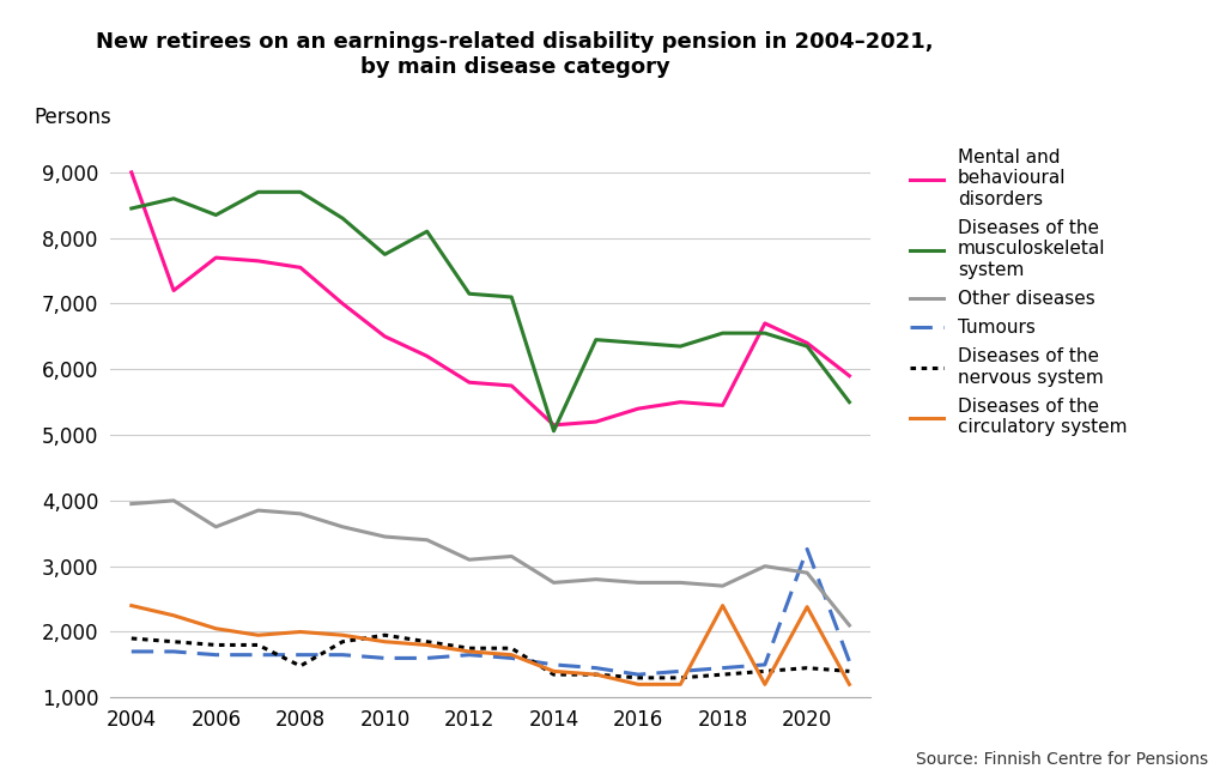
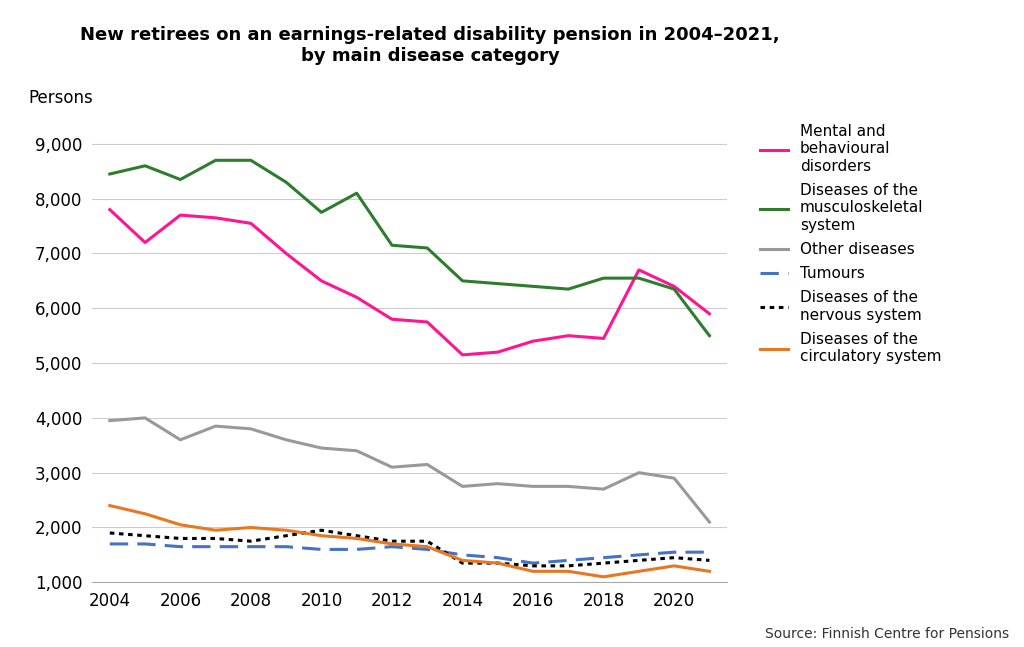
Mental and behavioural disorders/2004: 9,000 -> 7,800
Diseases of the nervous system/2008: 1,480 -> 1,750
Diseases of the musculoskeletal system/2014: 5,060 -> 6,500
Diseases of the circulatory system/2018: 2,400 -> 1,100
Tumours/2020: 3,260 -> 1,550
Diseases of the circulatory system/2020: 2,380 -> 1,300
